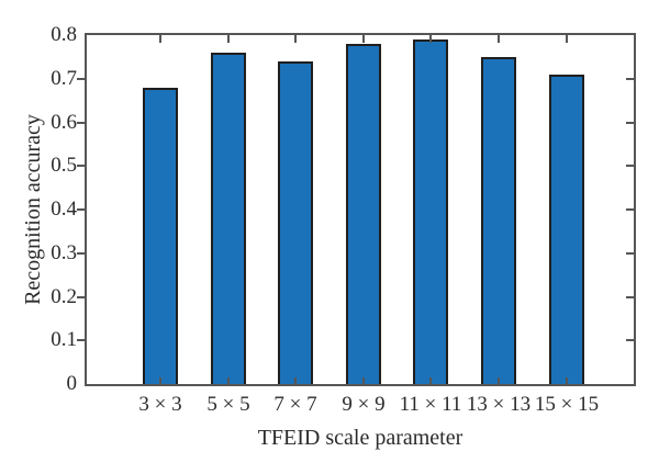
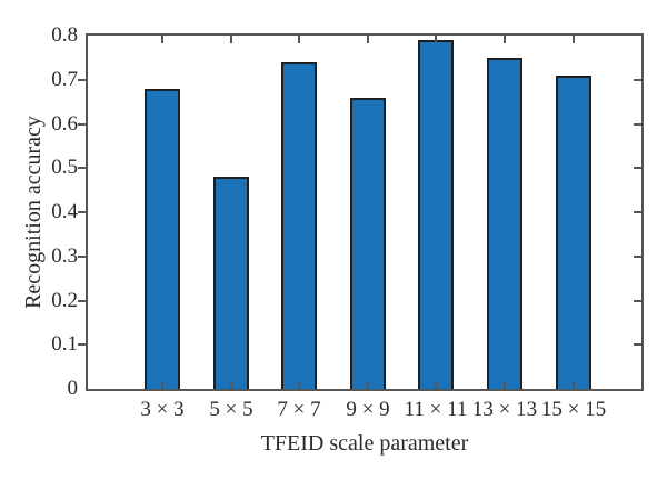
5 × 5: 0.76 -> 0.48
9 × 9: 0.78 -> 0.66
